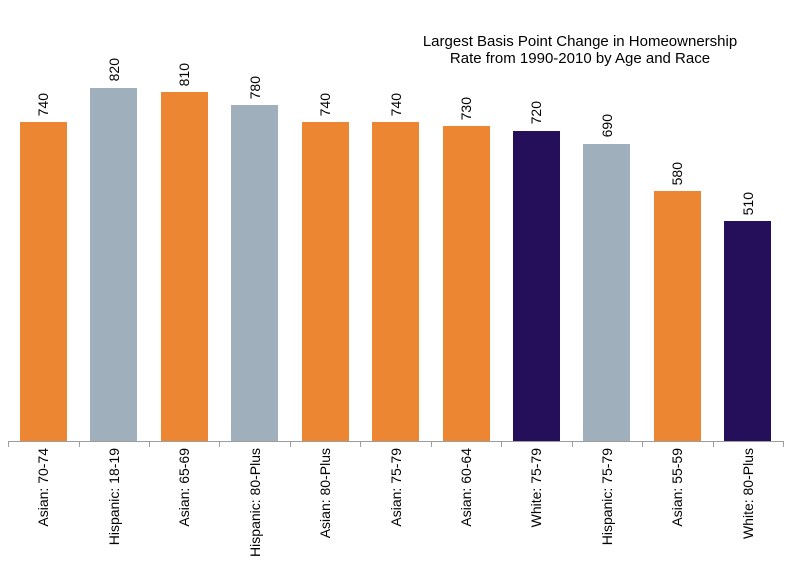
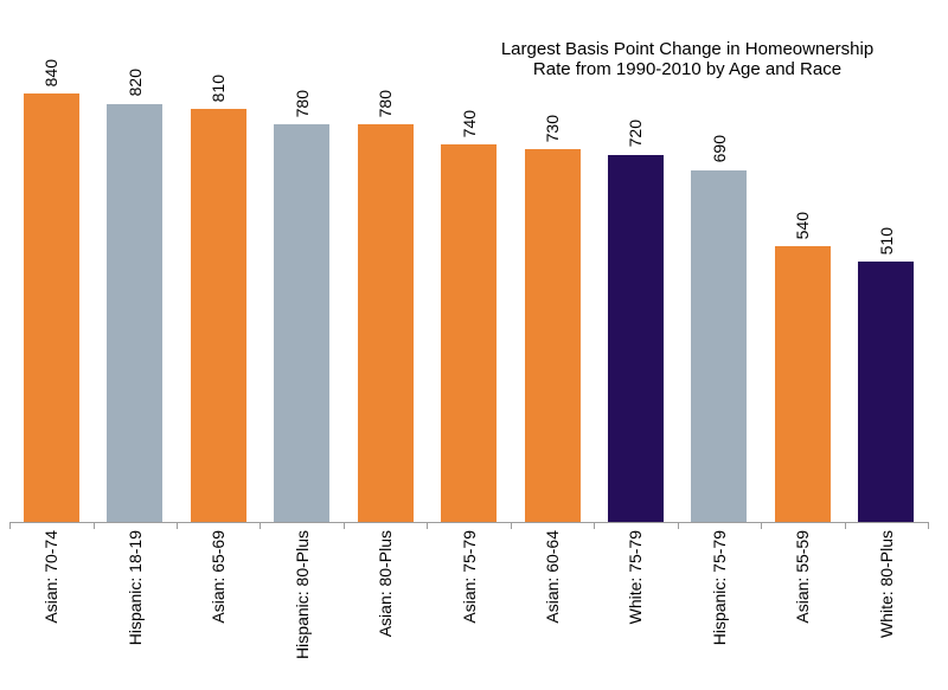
Asian: 70-74: 740 -> 840
Asian: 80-Plus: 740 -> 780
Asian: 55-59: 580 -> 540
